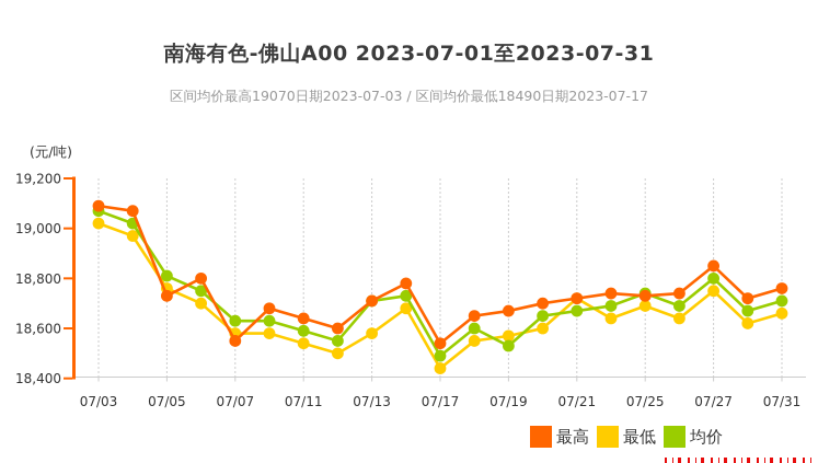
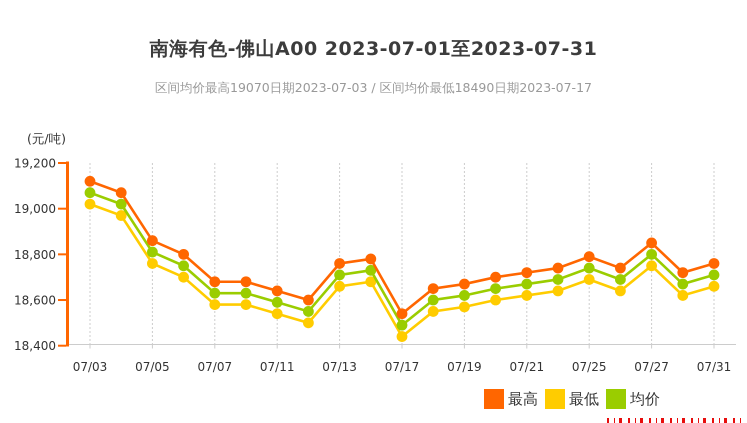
最高/07/03: 19090 -> 19120
最高/07/05: 18730 -> 18860
最高/07/07: 18550 -> 18680
最高/07/13: 18710 -> 18760
最低/07/13: 18580 -> 18660
均价/07/19: 18530 -> 18620
最低/07/21: 18720 -> 18620
最高/07/25: 18730 -> 18790
